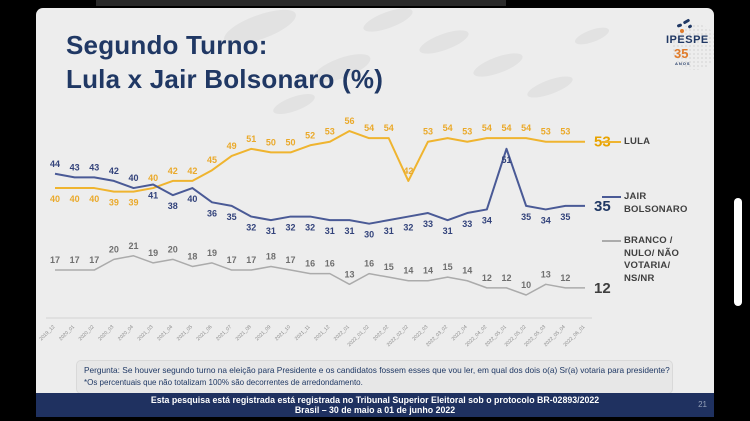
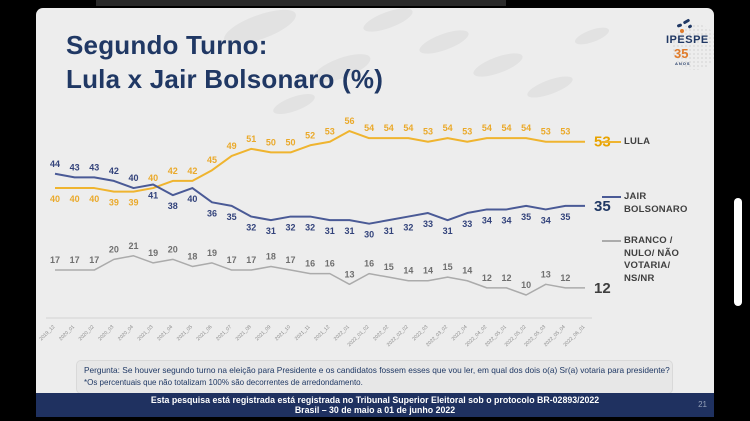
LULA/2022_02_02: 42 -> 54
JAIR BOLSONARO/2022_05_01: 51 -> 34
